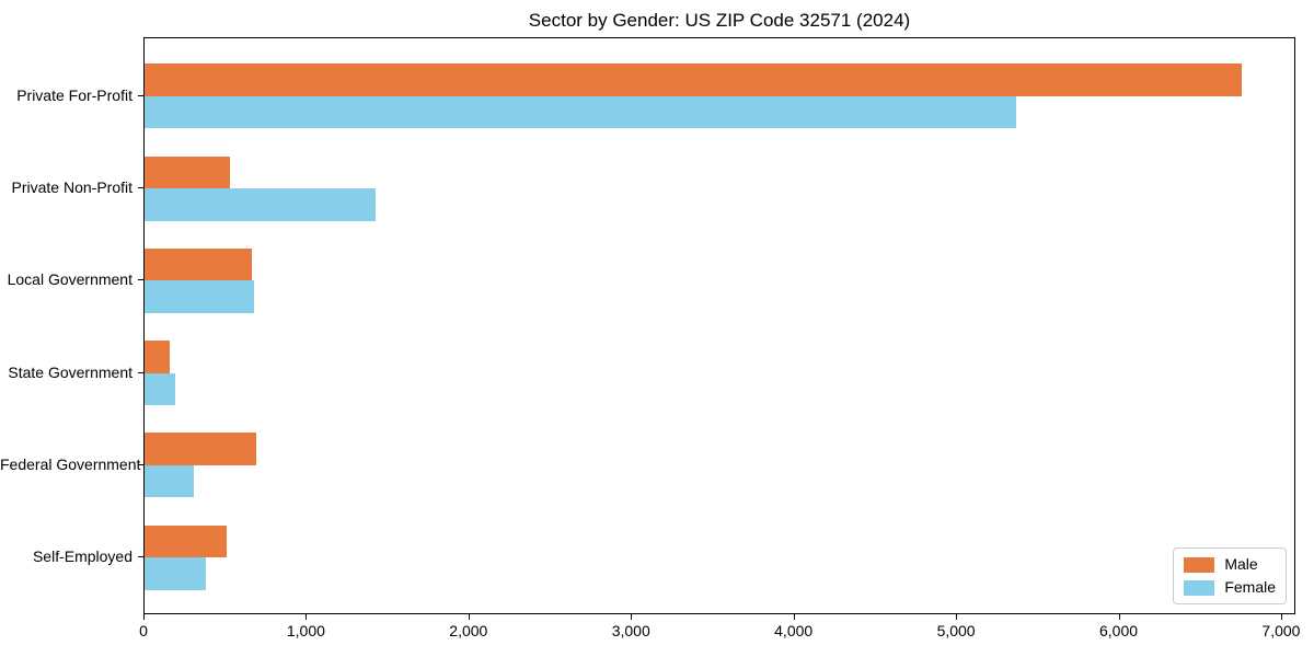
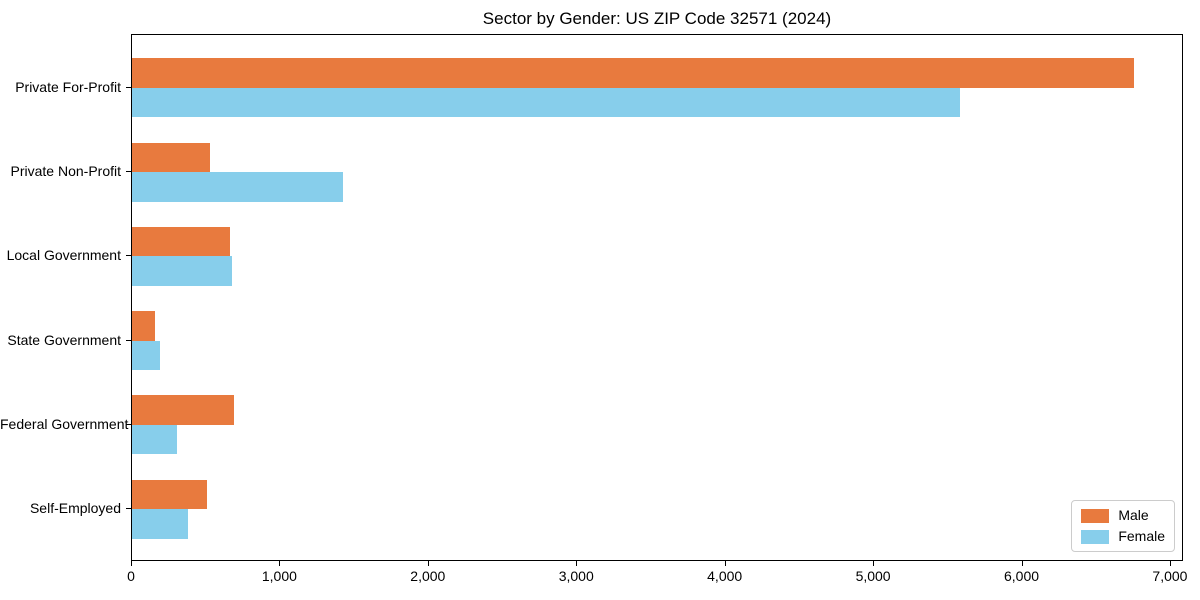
Female/Private For-Profit: 5360 -> 5580
